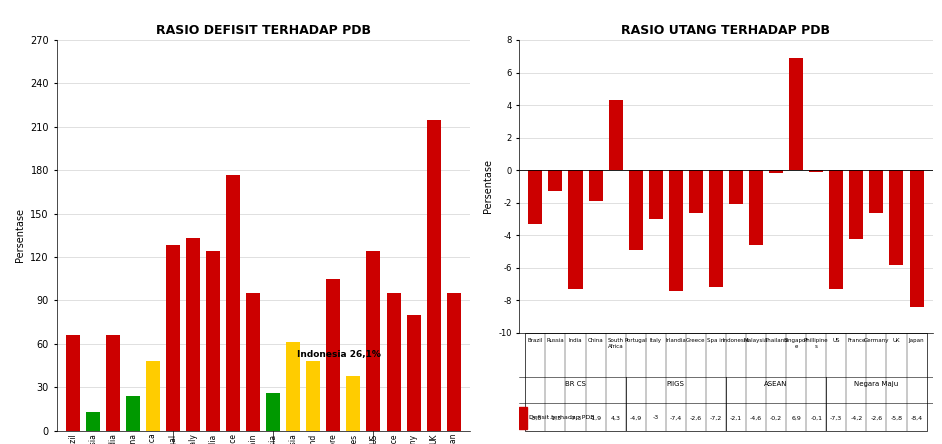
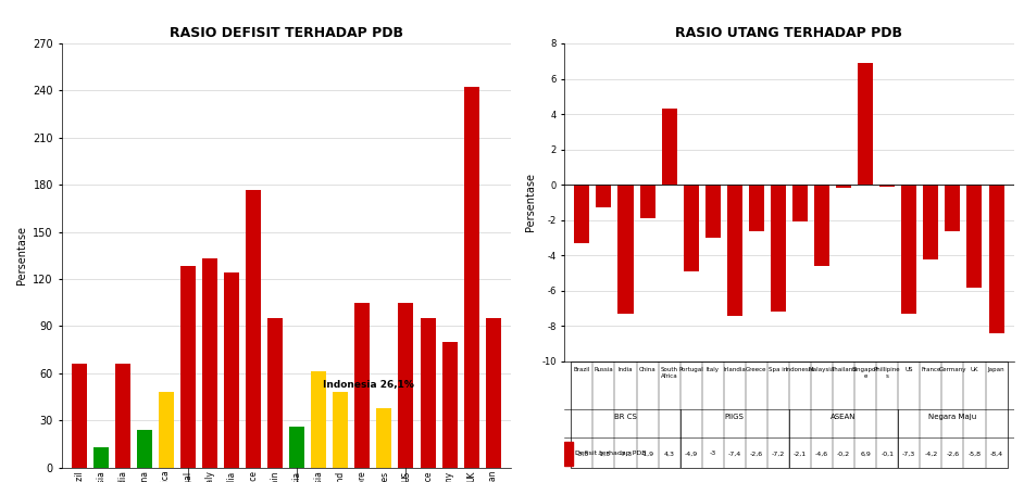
RASIO DEFISIT TERHADAP PDB/US: 124 -> 105
RASIO DEFISIT TERHADAP PDB/UK: 215 -> 242
